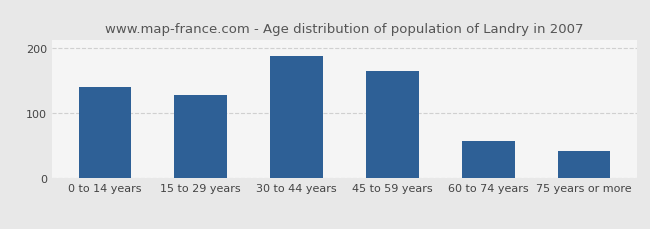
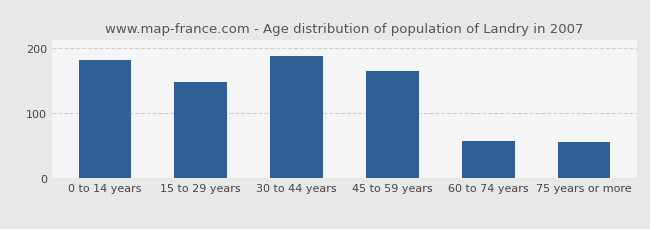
0 to 14 years: 140 -> 182
15 to 29 years: 128 -> 148
75 years or more: 42 -> 56
